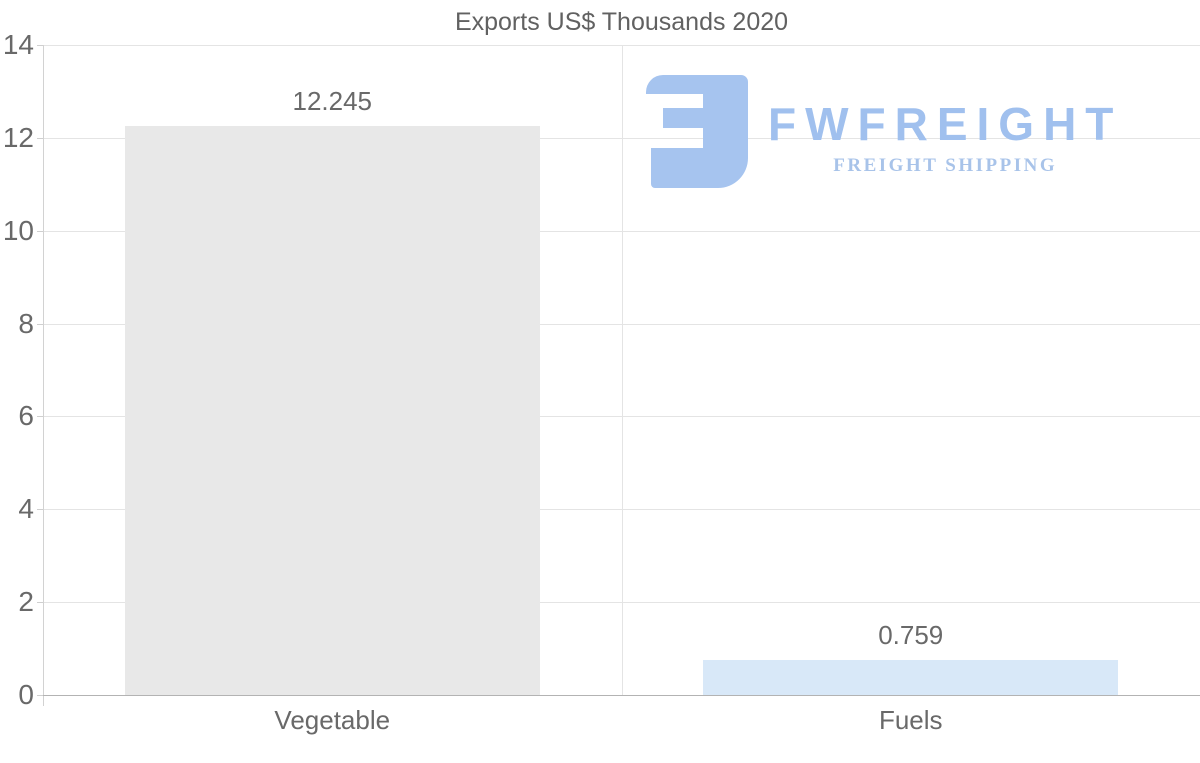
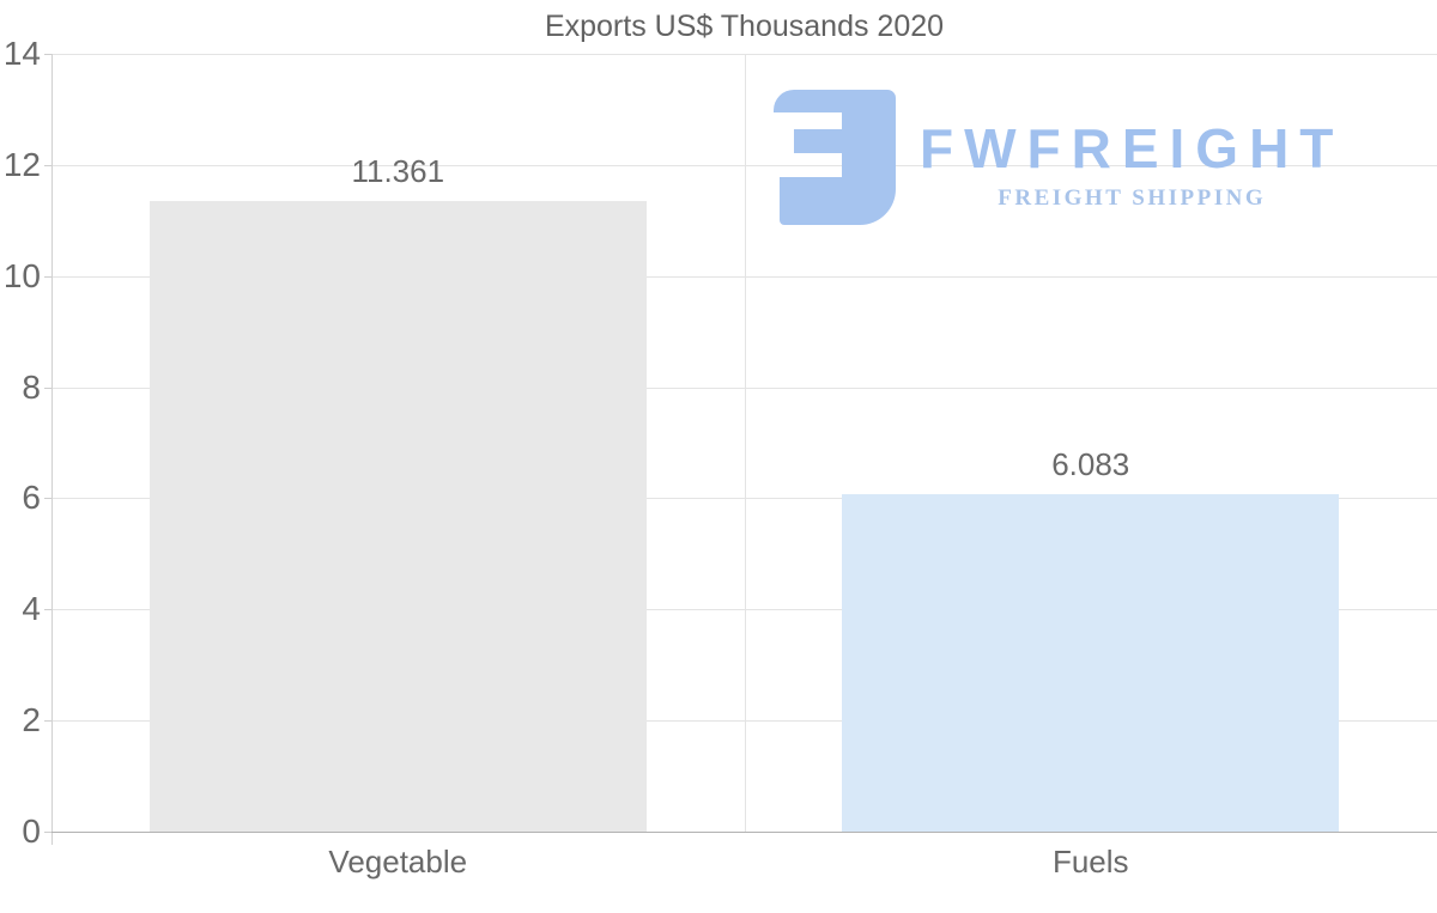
Vegetable: 12.245 -> 11.361
Fuels: 0.759 -> 6.083
